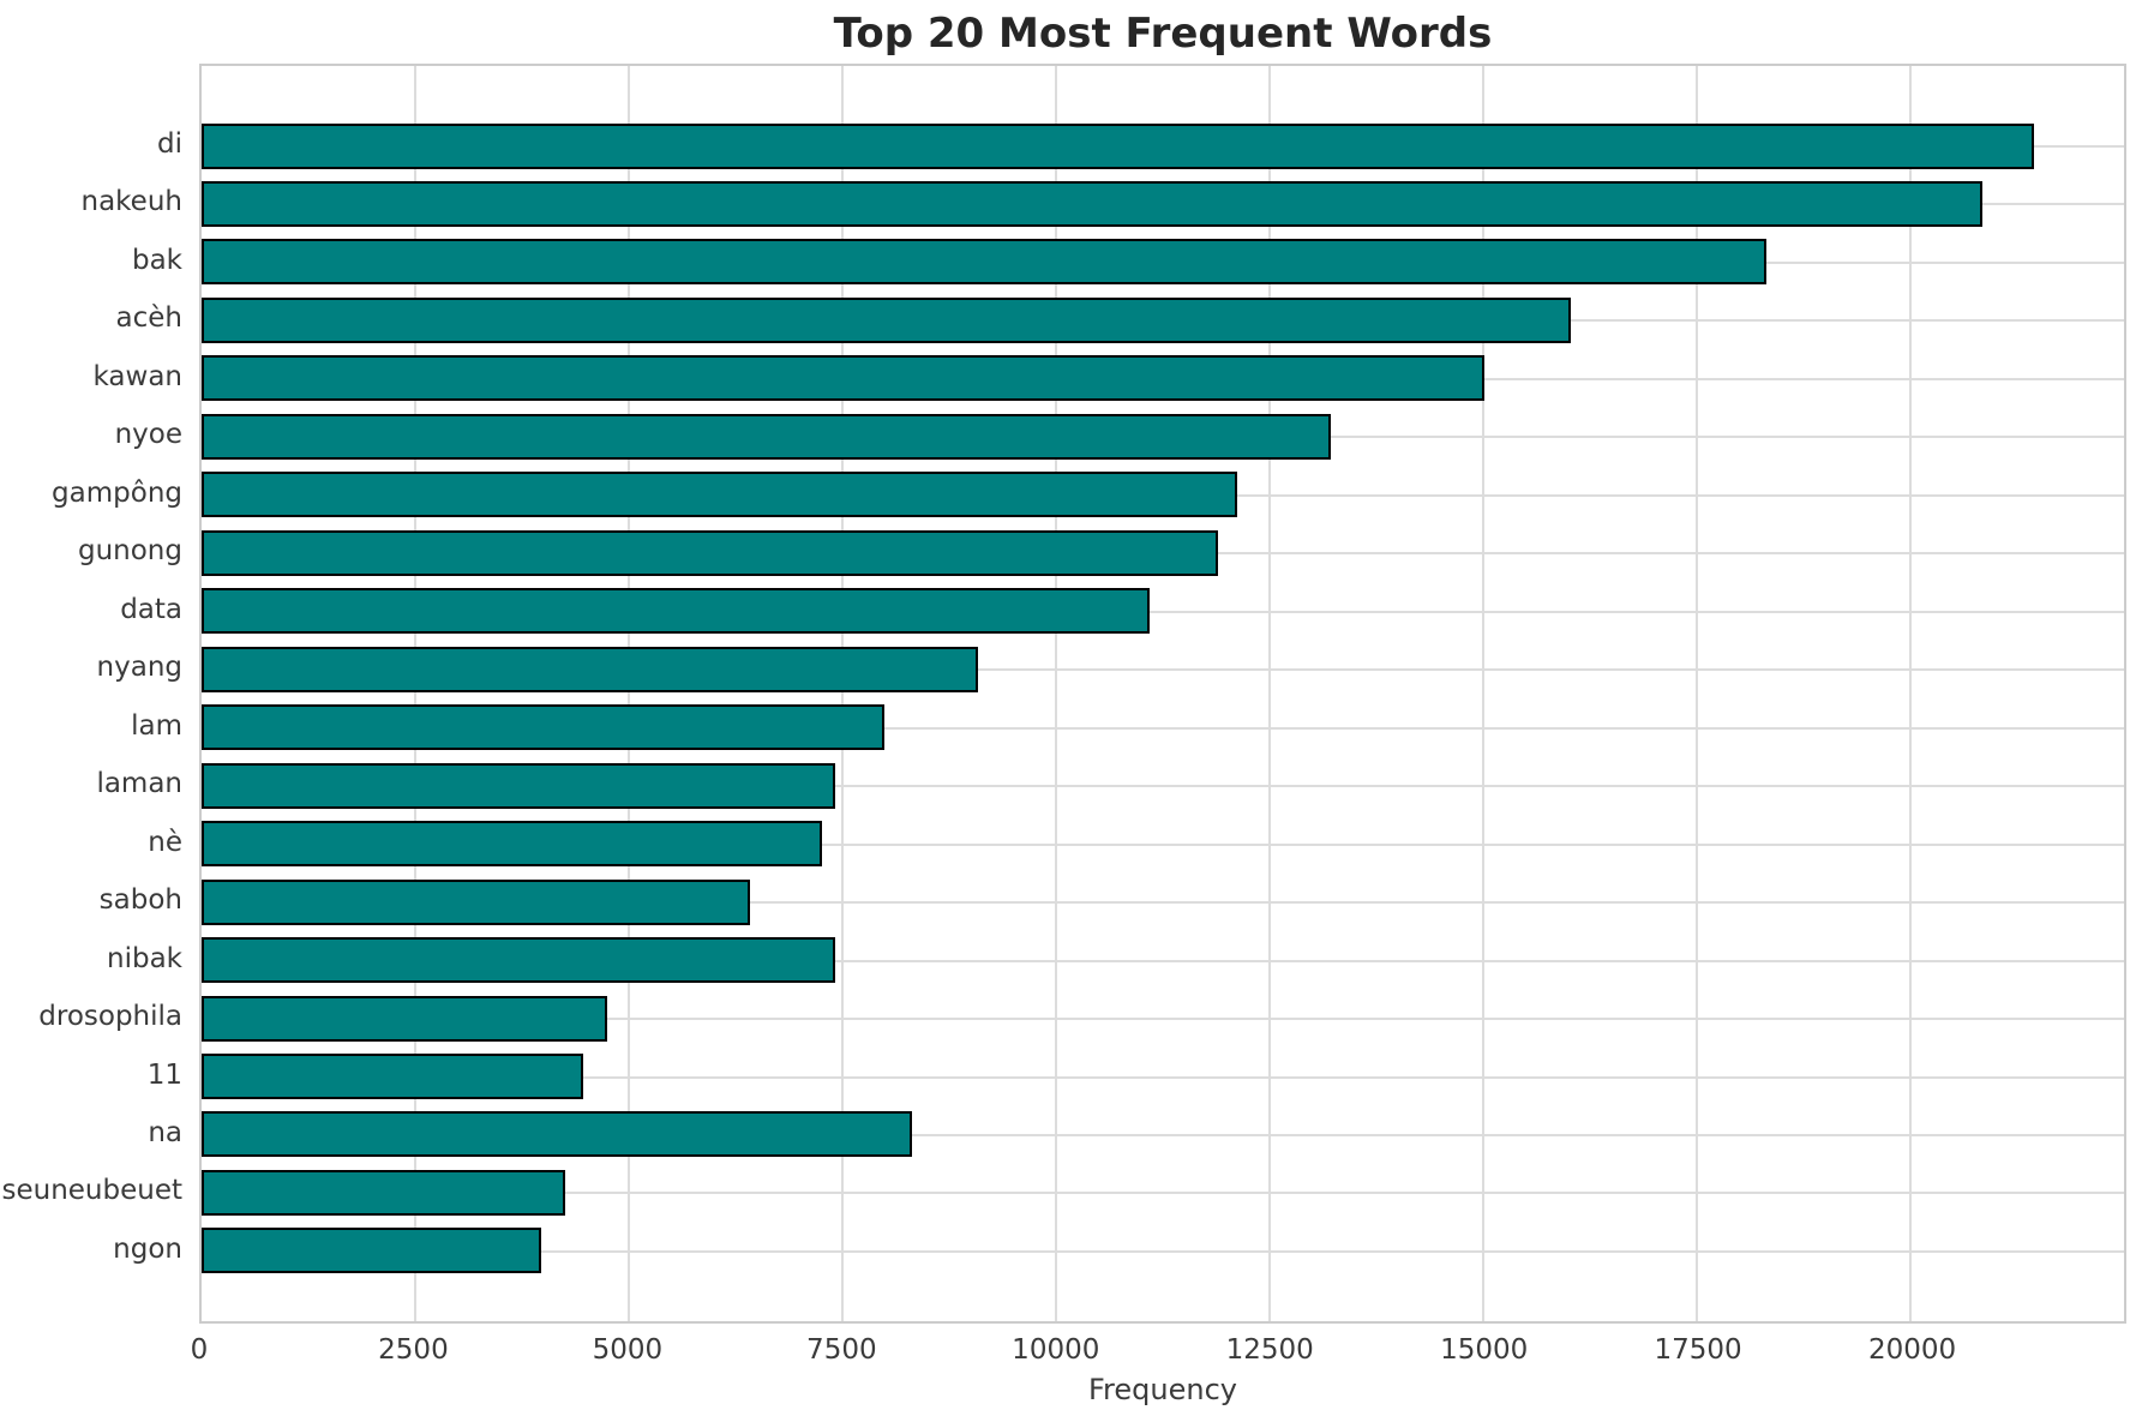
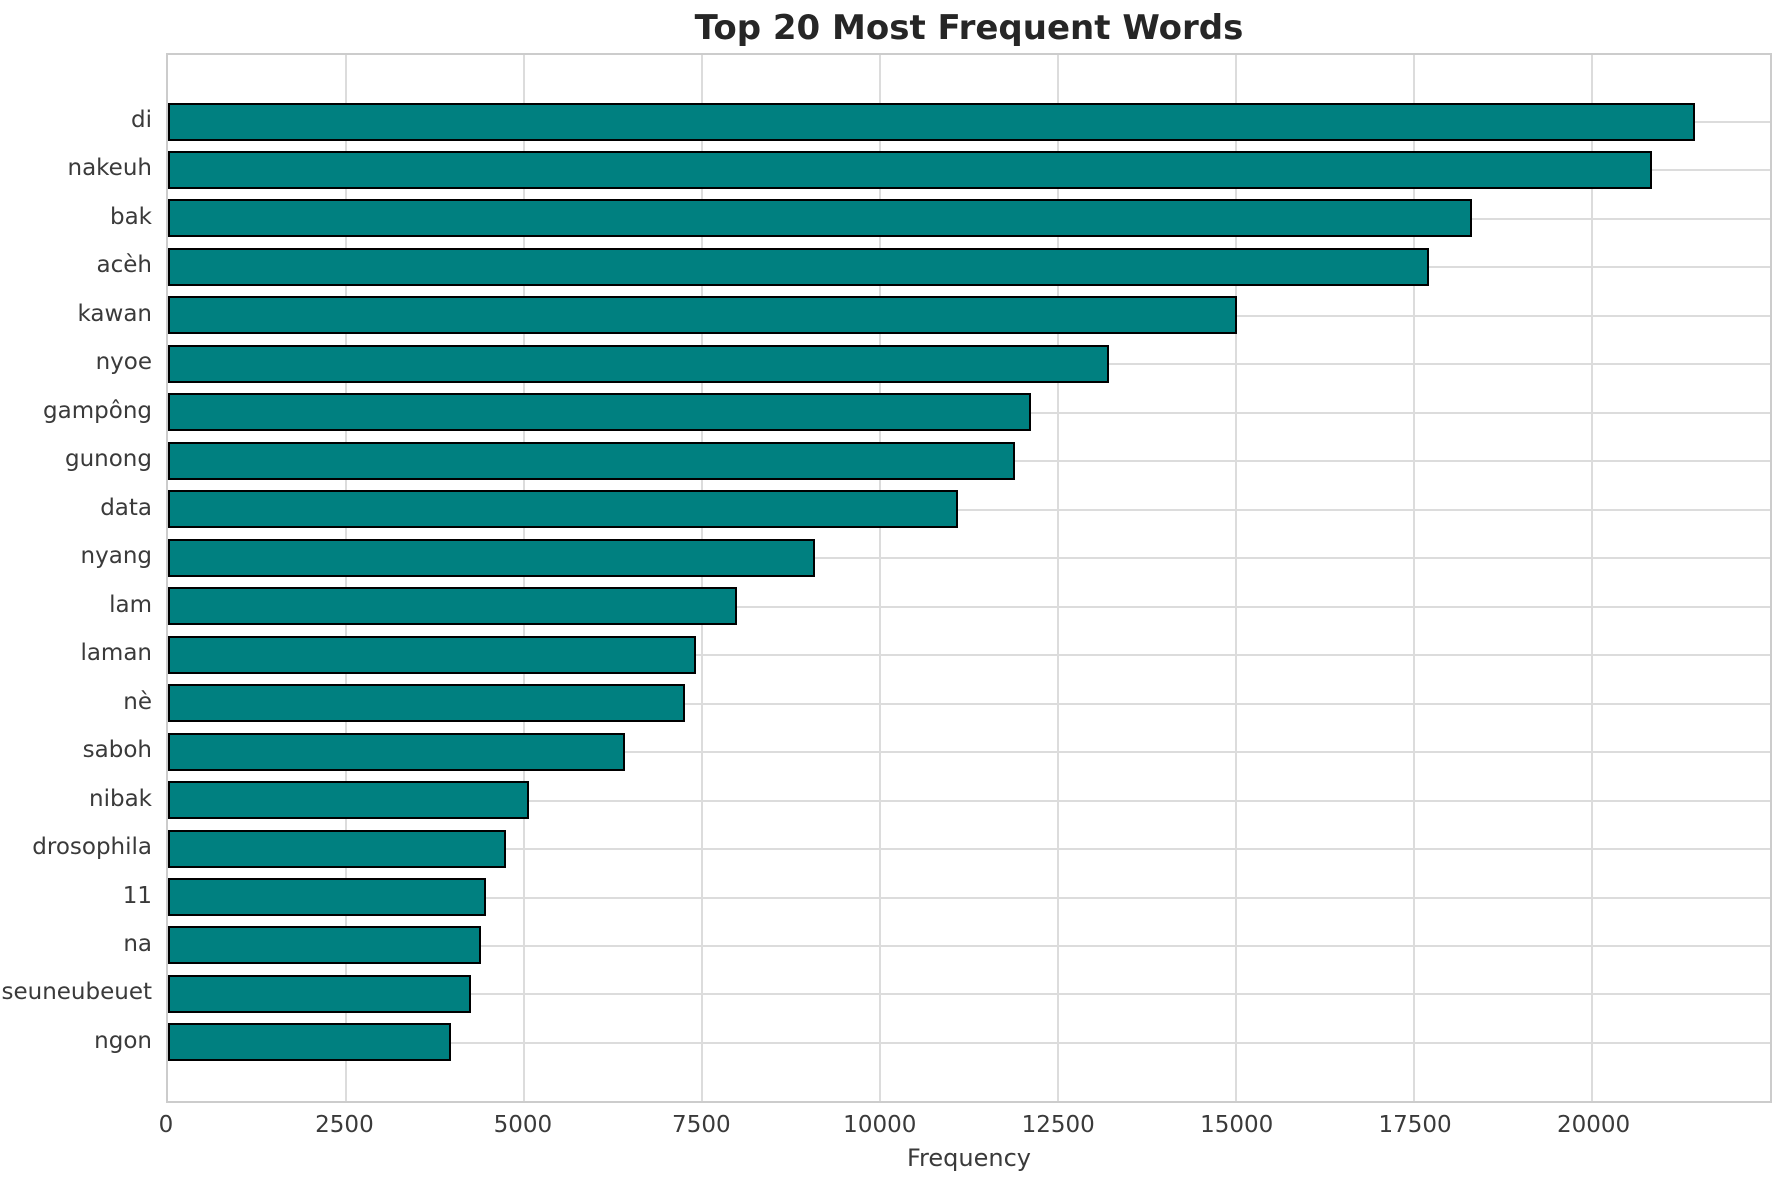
acèh: 16000 -> 17700
nibak: 7400 -> 5000
na: 8300 -> 4400
